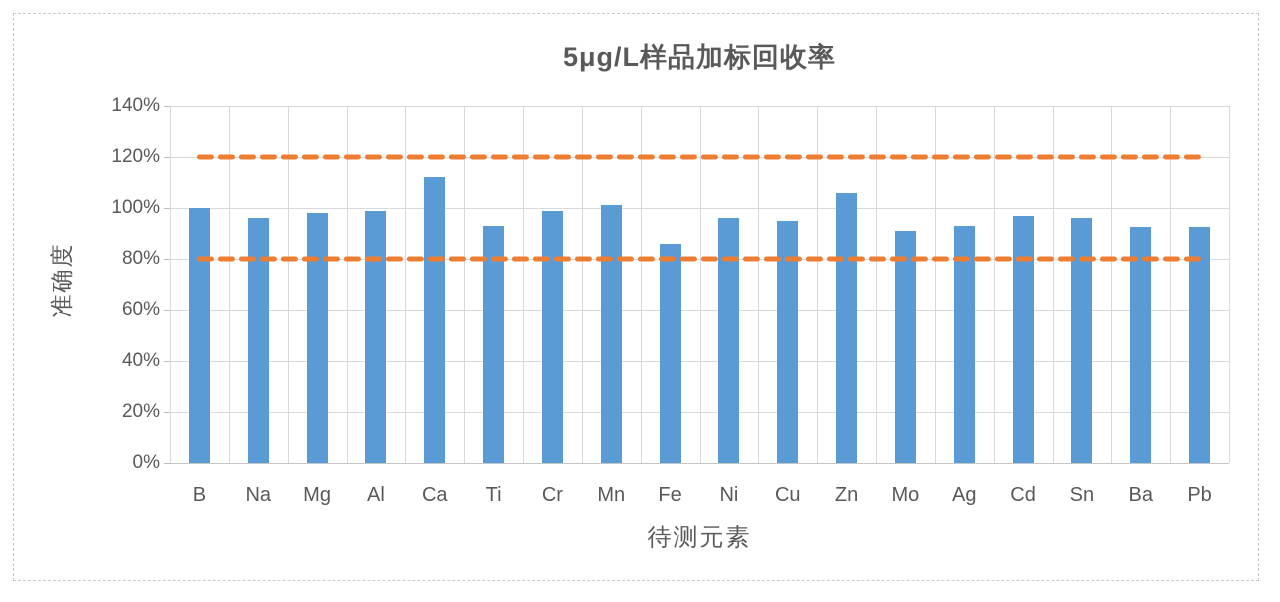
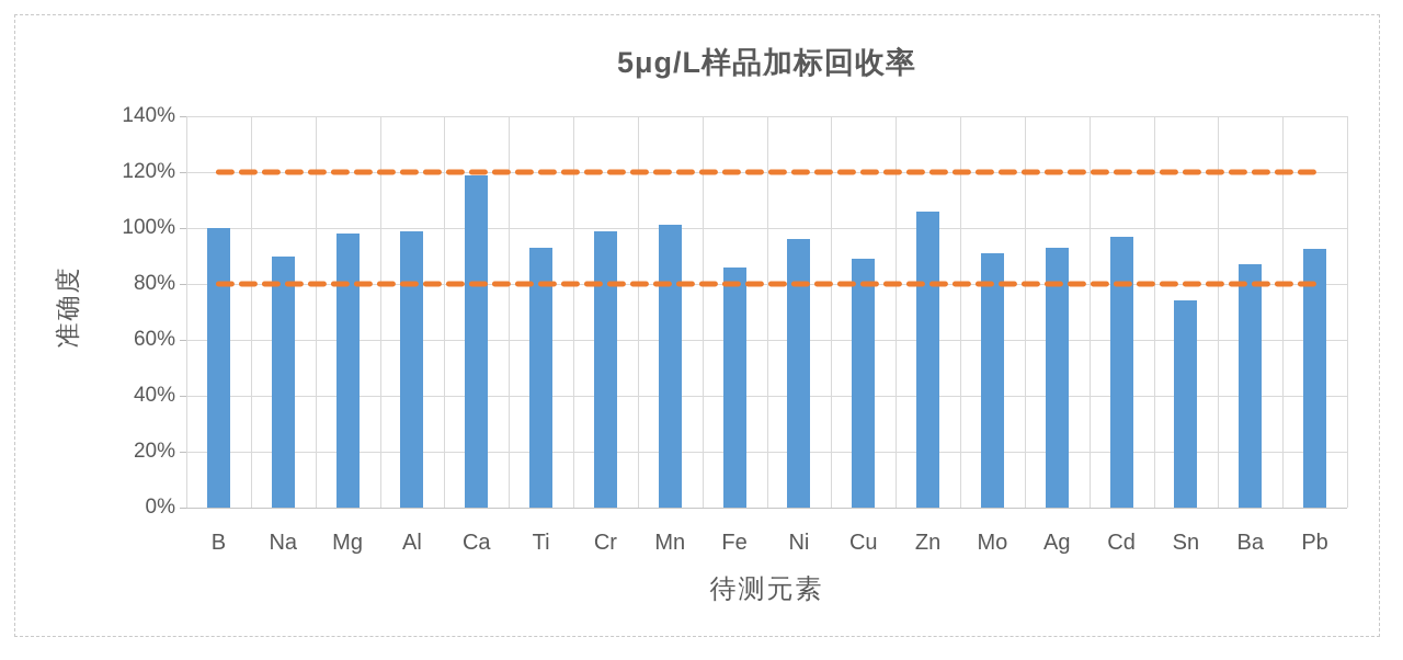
Na: 96% -> 90%
Ca: 112% -> 119%
Cu: 95% -> 89%
Sn: 96% -> 74%
Ba: 92% -> 87%
